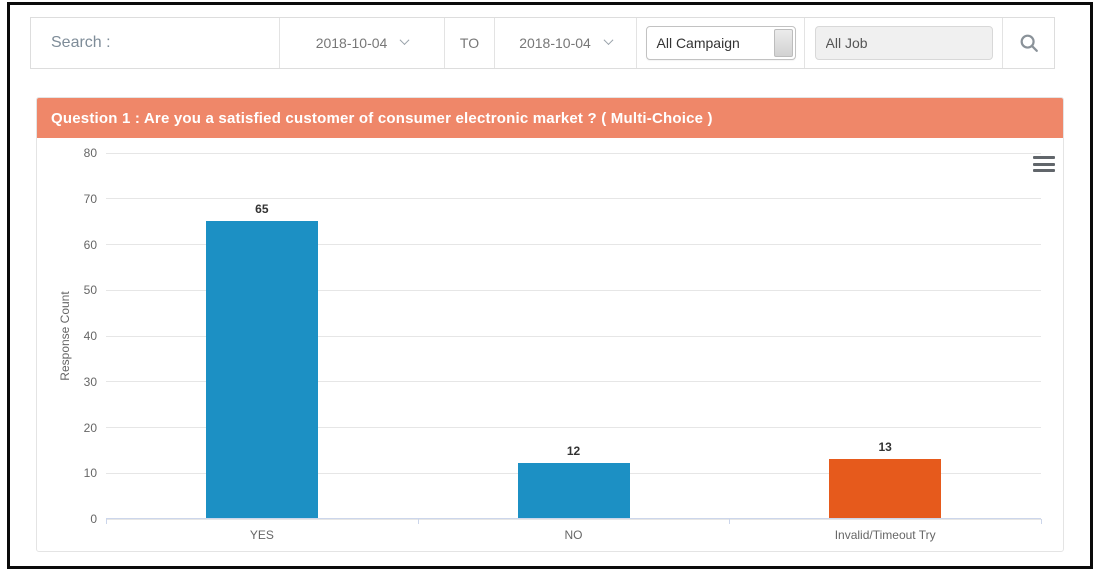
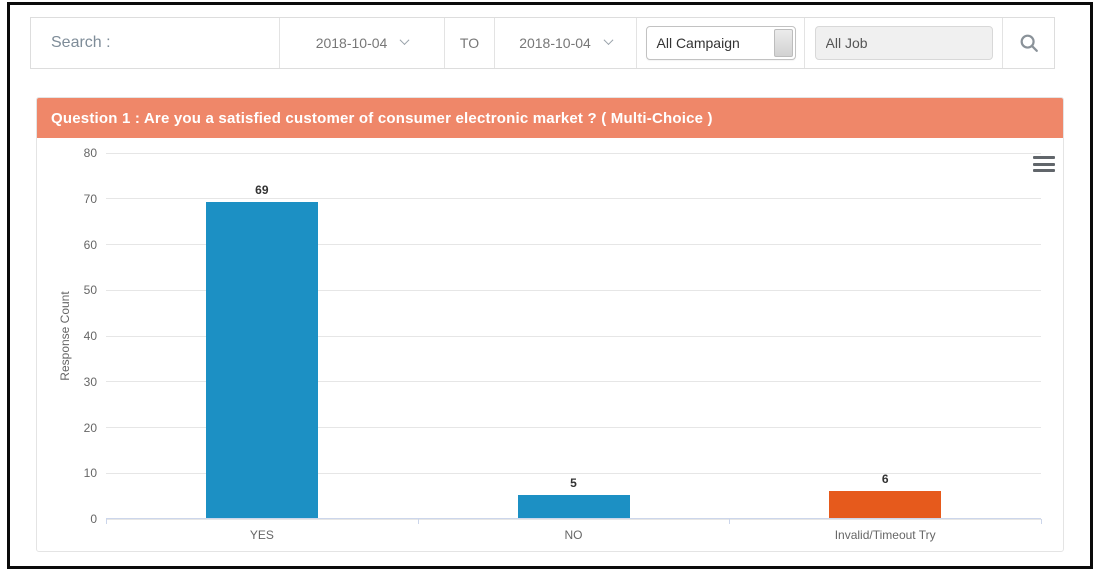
YES: 65 -> 69
NO: 12 -> 5
Invalid/Timeout Try: 13 -> 6
